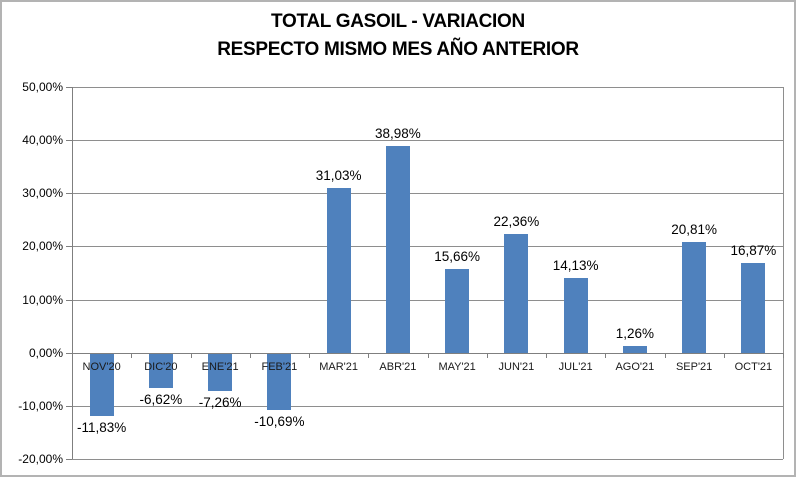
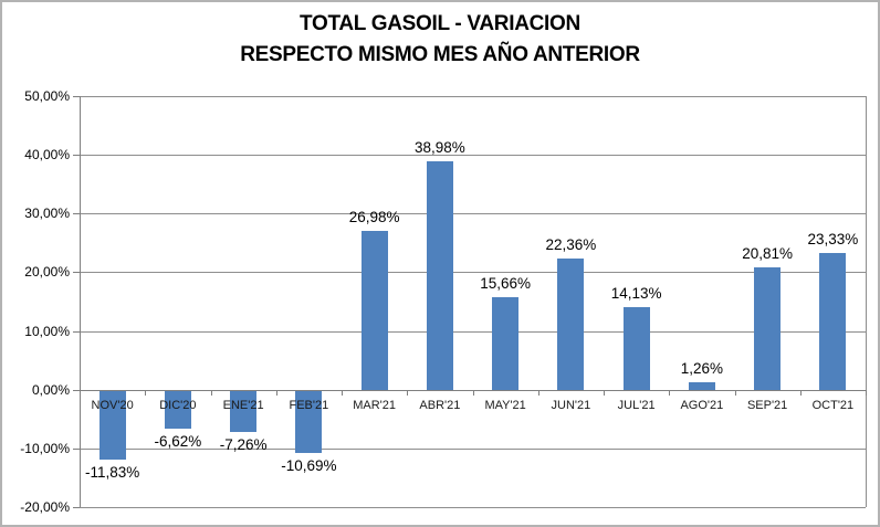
MAR'21: 31,03% -> 26,98%
OCT'21: 16,87% -> 23,33%
